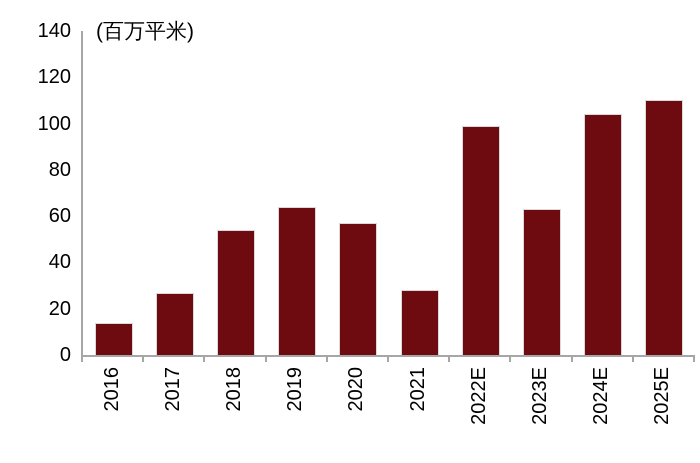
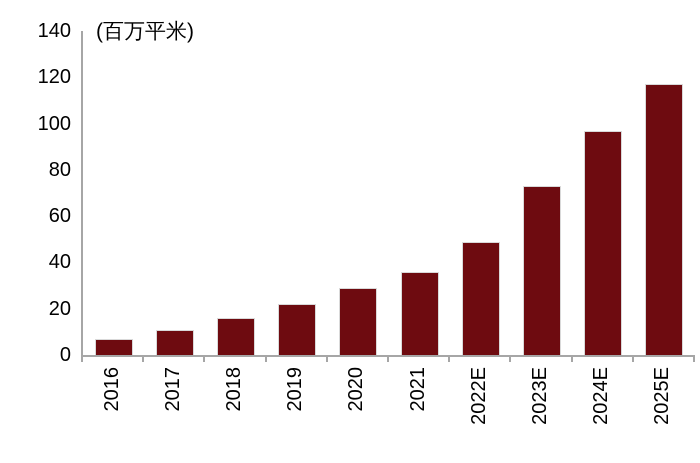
2016: 14 -> 7
2017: 27 -> 11
2018: 54 -> 16
2019: 64 -> 22
2020: 57 -> 29
2021: 28 -> 36
2022E: 99 -> 49
2023E: 63 -> 73
2024E: 104 -> 97
2025E: 110 -> 117
